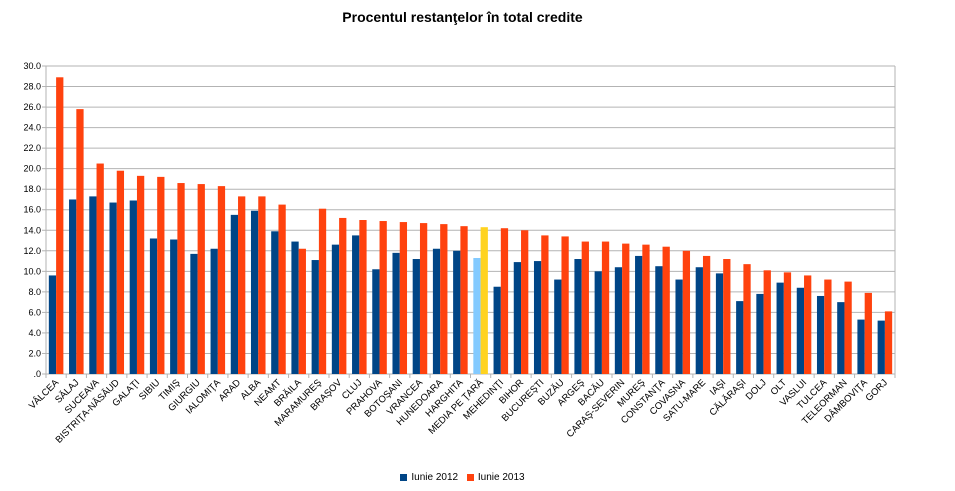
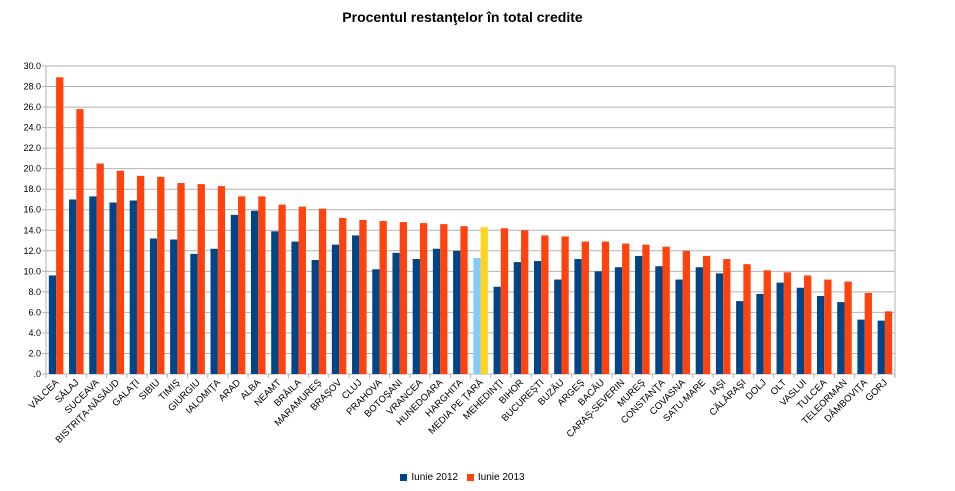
Iunie 2013/BRĂILA: 12.2 -> 16.3
